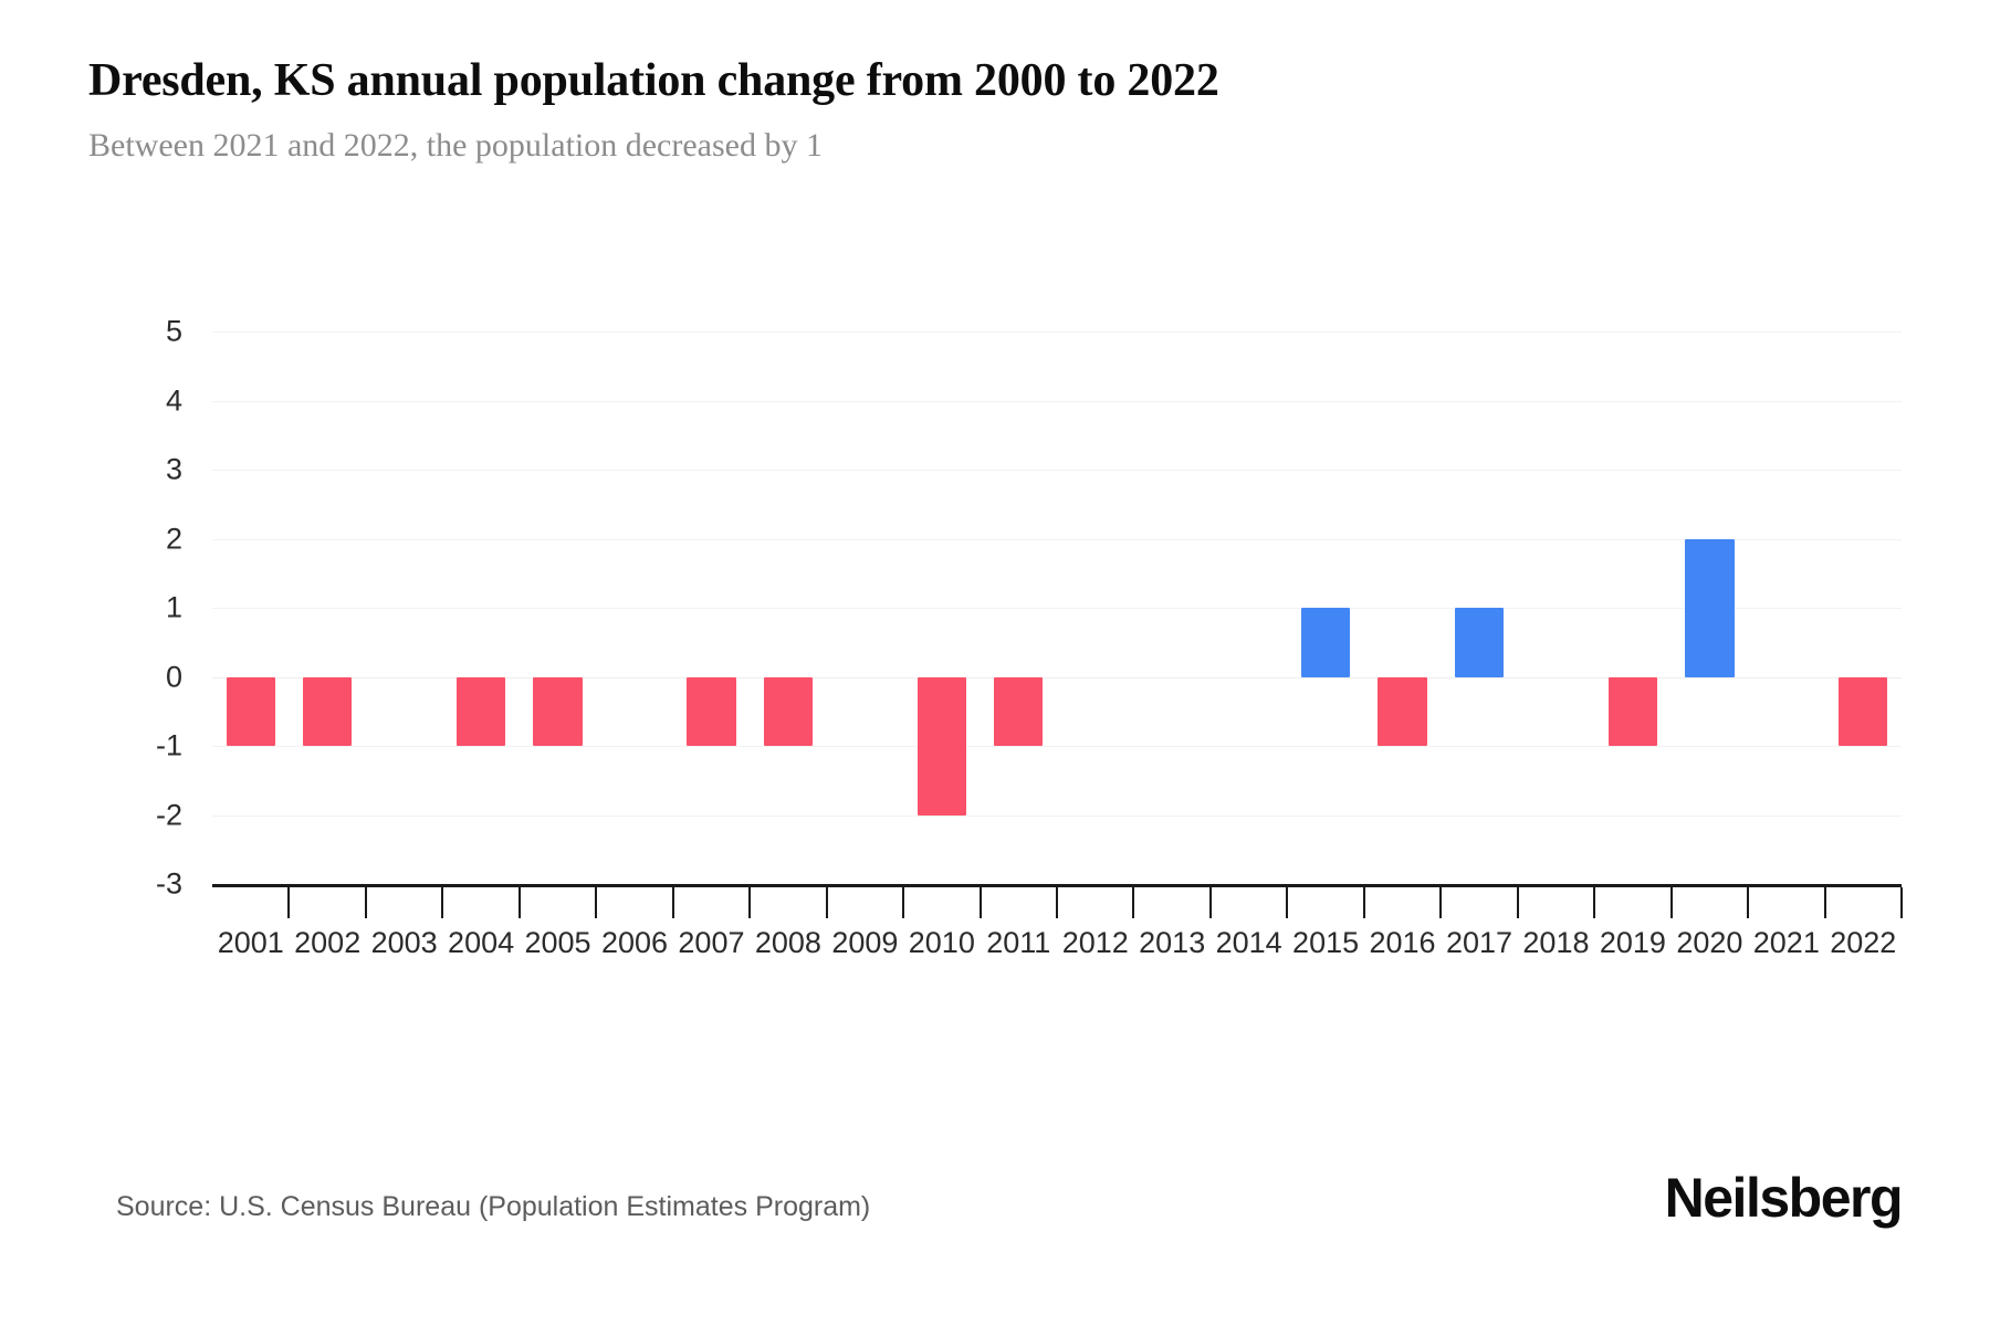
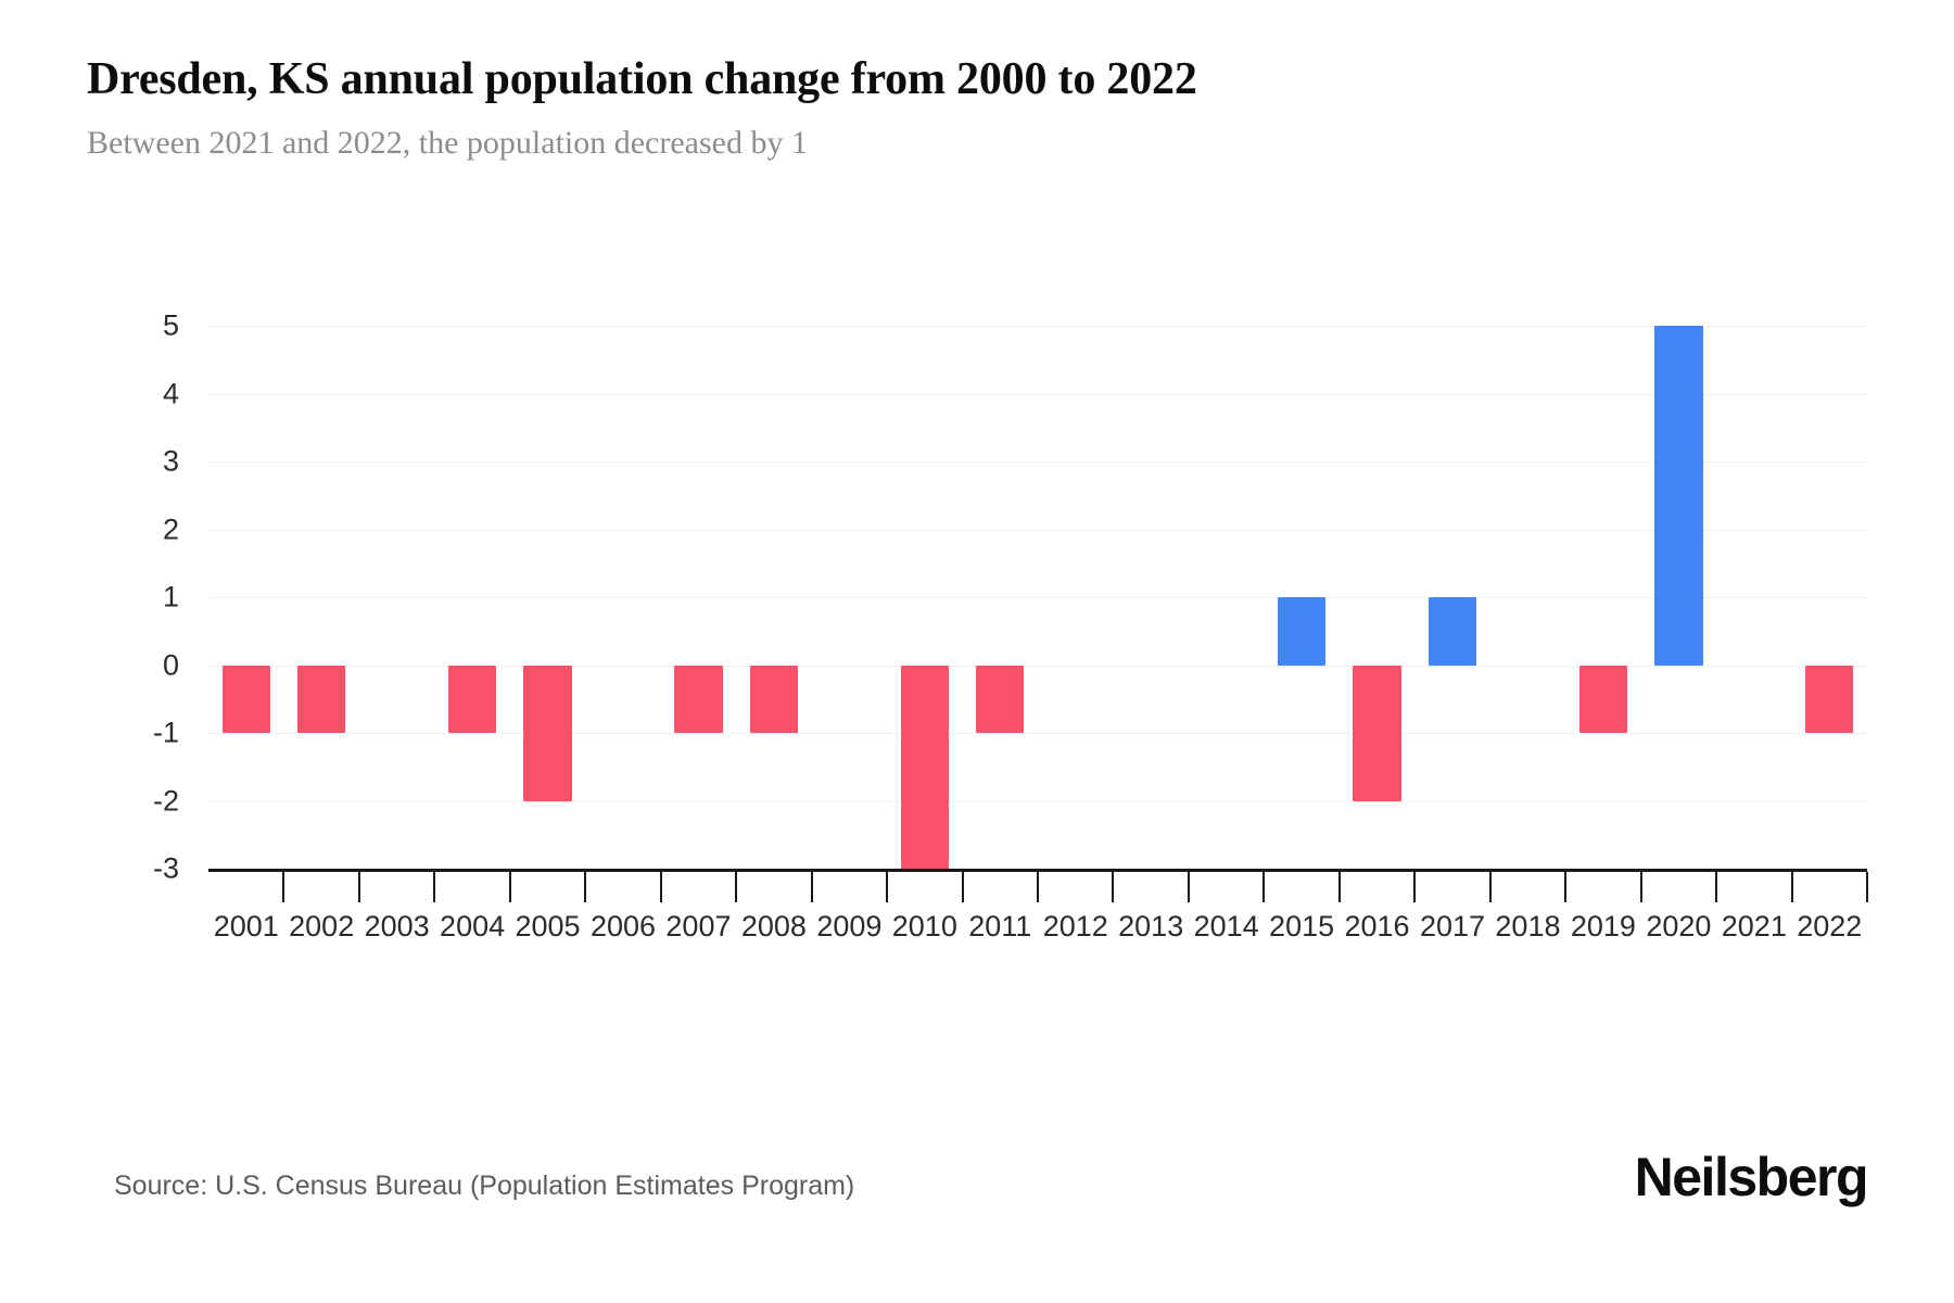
2005: -1 -> -2
2010: -2 -> -3
2016: -1 -> -2
2020: 2 -> 5
